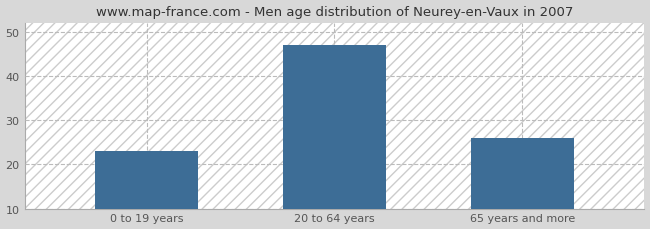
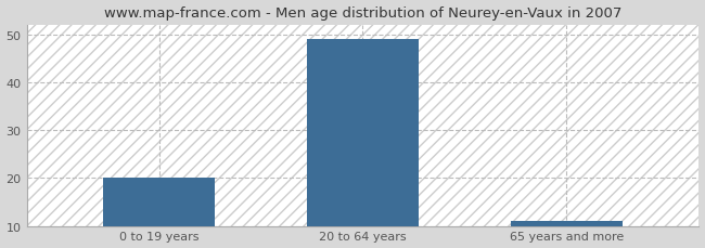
0 to 19 years: 23 -> 20
20 to 64 years: 47 -> 49
65 years and more: 26 -> 11
